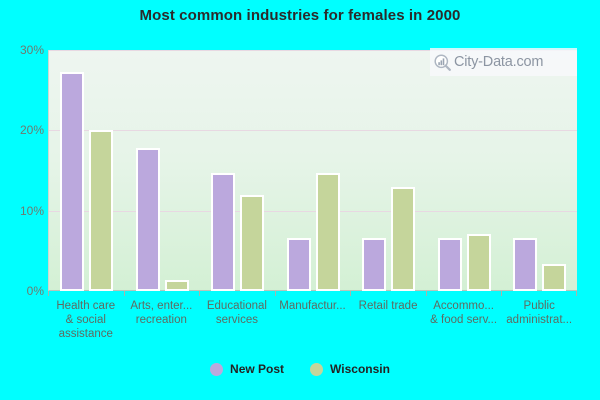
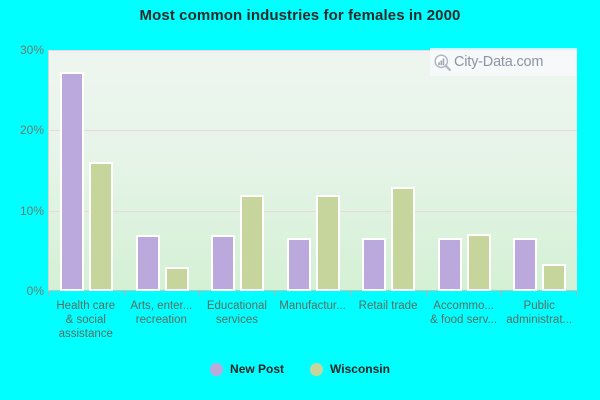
Wisconsin/Health care & social assistance: 20% -> 16%
New Post/Arts, enter... recreation: 18% -> 7%
Wisconsin/Arts, enter... recreation: 1% -> 3%
New Post/Educational services: 15% -> 7%
Wisconsin/Manufactur...: 15% -> 12%
